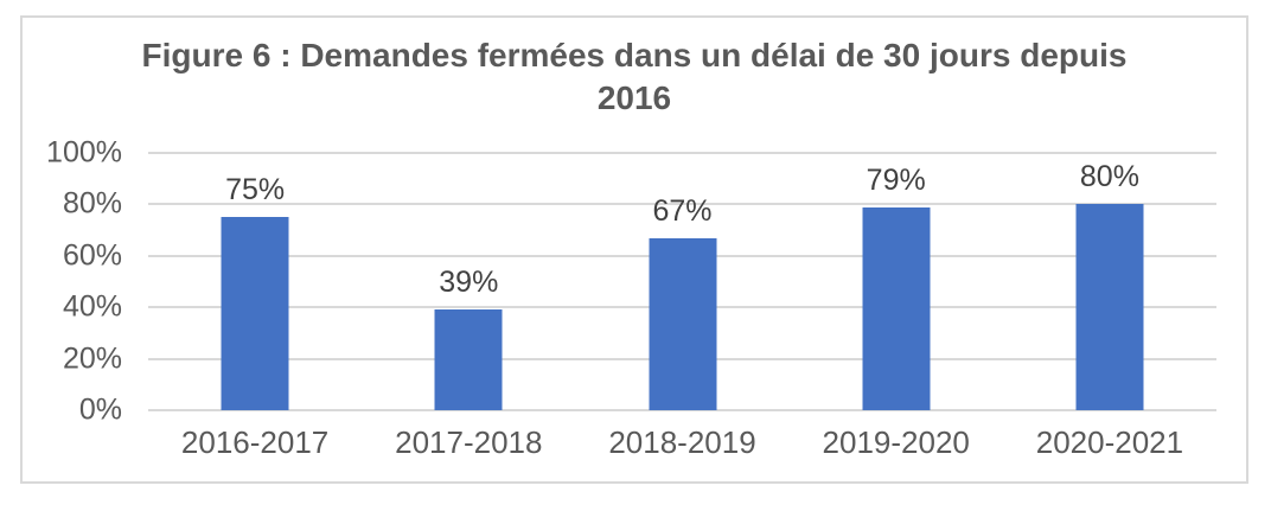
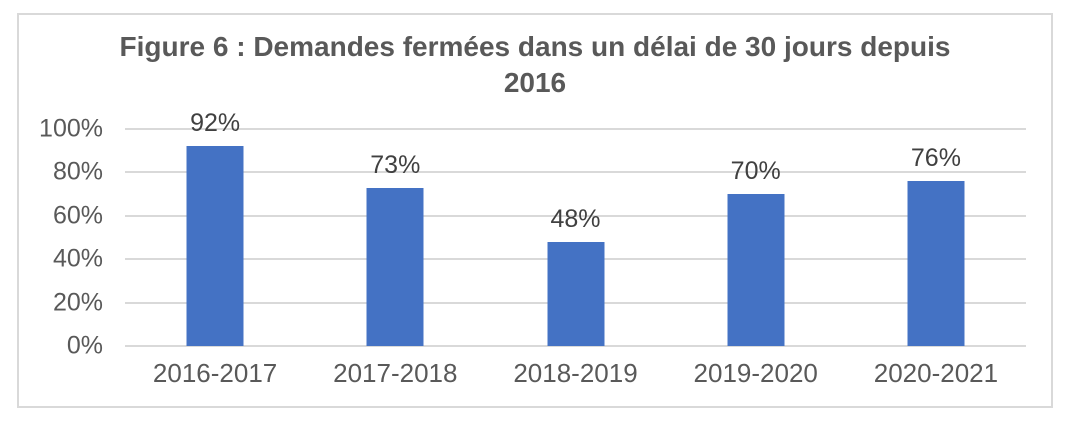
2016-2017: 75% -> 92%
2017-2018: 39% -> 73%
2018-2019: 67% -> 48%
2019-2020: 79% -> 70%
2020-2021: 80% -> 76%
